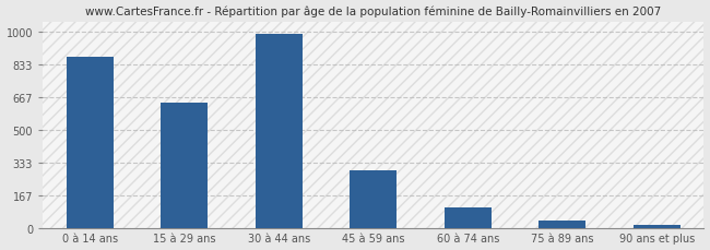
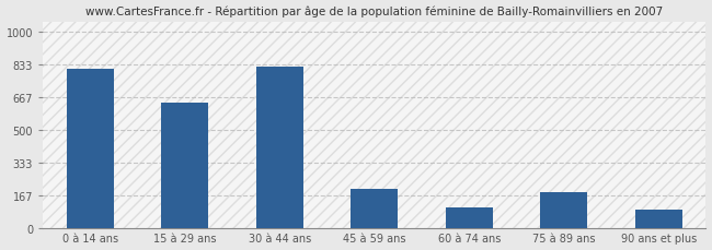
0 à 14 ans: 870 -> 810
30 à 44 ans: 990 -> 820
45 à 59 ans: 300 -> 200
75 à 89 ans: 40 -> 180
90 ans et plus: 20 -> 90
